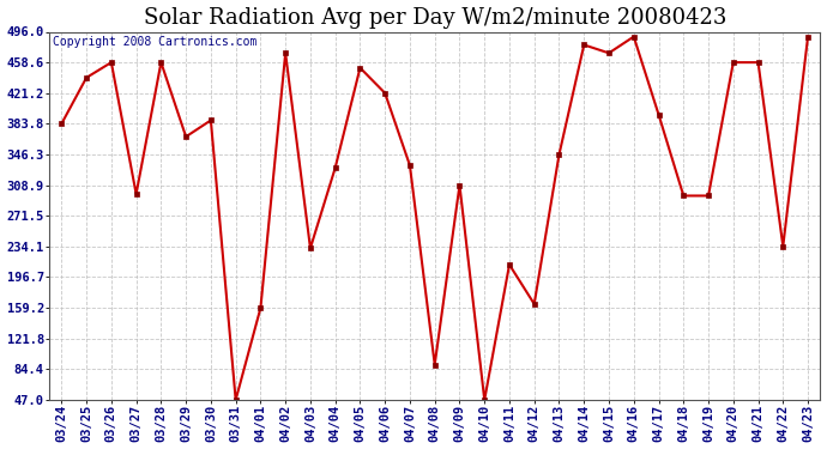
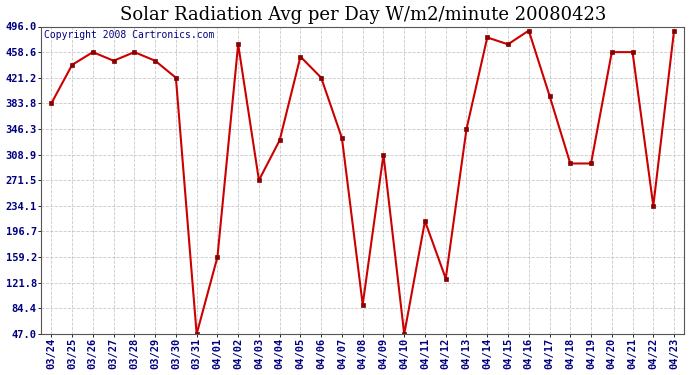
03/27: 298 -> 446
03/29: 368 -> 446
03/30: 388 -> 421
04/03: 232 -> 272
04/12: 164 -> 128
